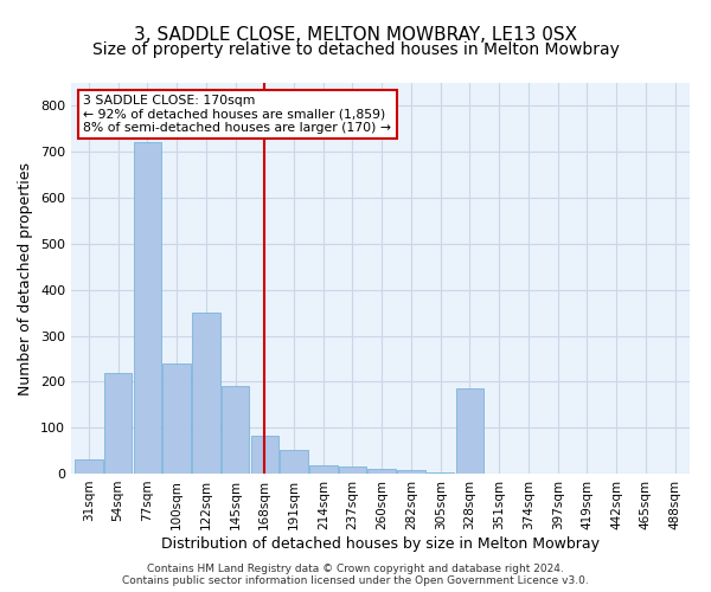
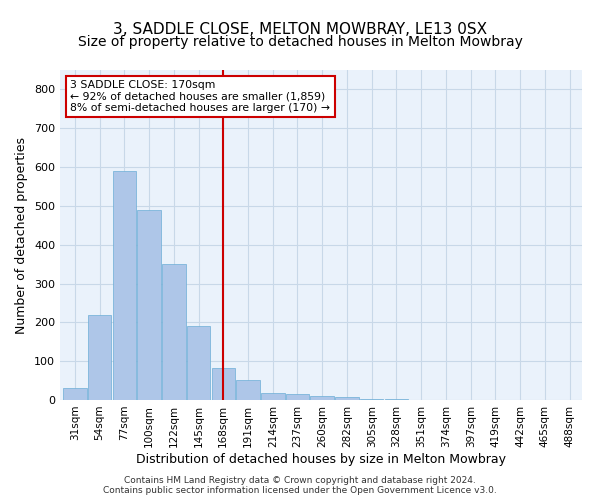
77sqm: 720 -> 590
100sqm: 240 -> 490
328sqm: 185 -> 2
